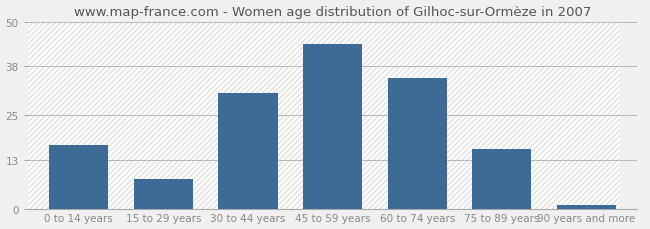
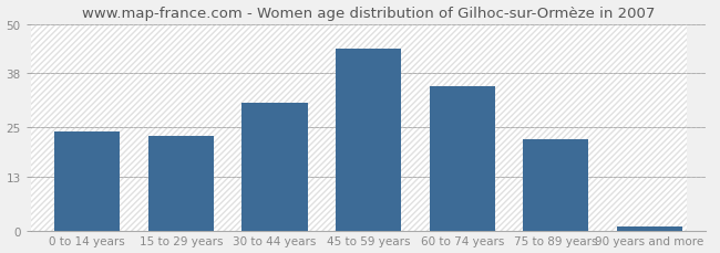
0 to 14 years: 17 -> 24
15 to 29 years: 8 -> 23
75 to 89 years: 16 -> 22
